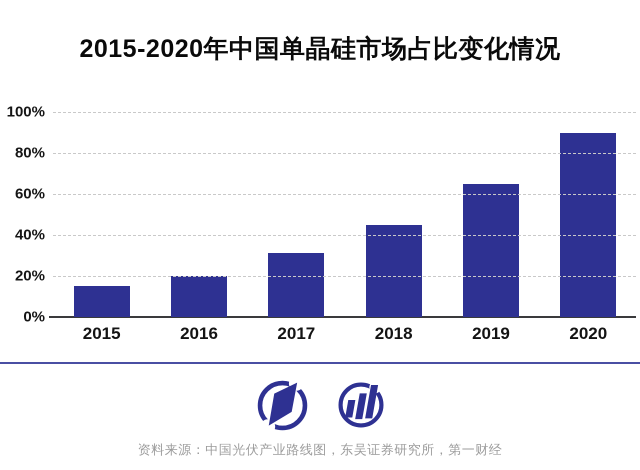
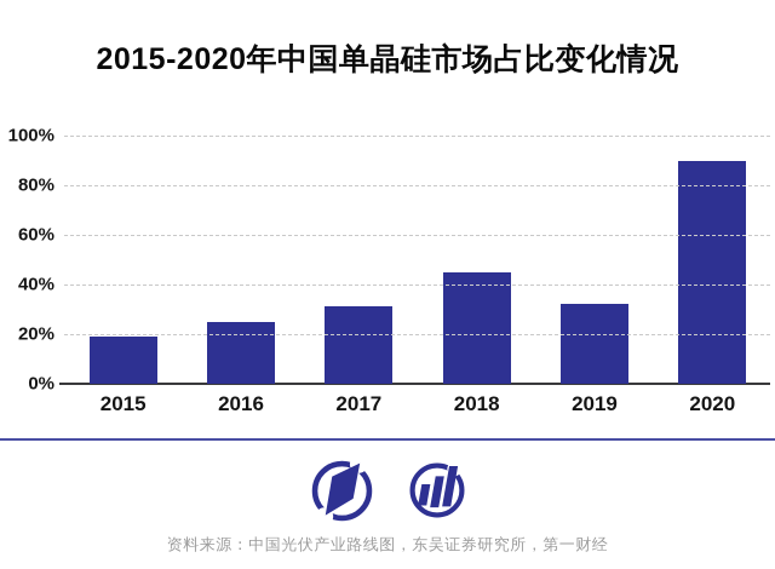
2015: 15% -> 19%
2016: 20% -> 25%
2019: 65% -> 32%
